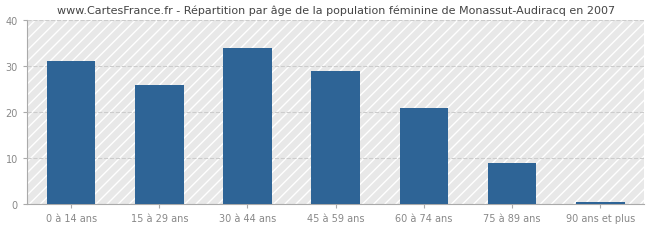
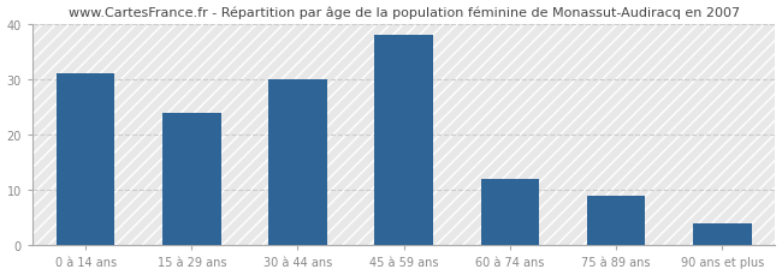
15 à 29 ans: 26.0 -> 24.0
30 à 44 ans: 34.0 -> 30.0
45 à 59 ans: 29.0 -> 38.0
60 à 74 ans: 21.0 -> 12.0
90 ans et plus: 0.5 -> 4.0
